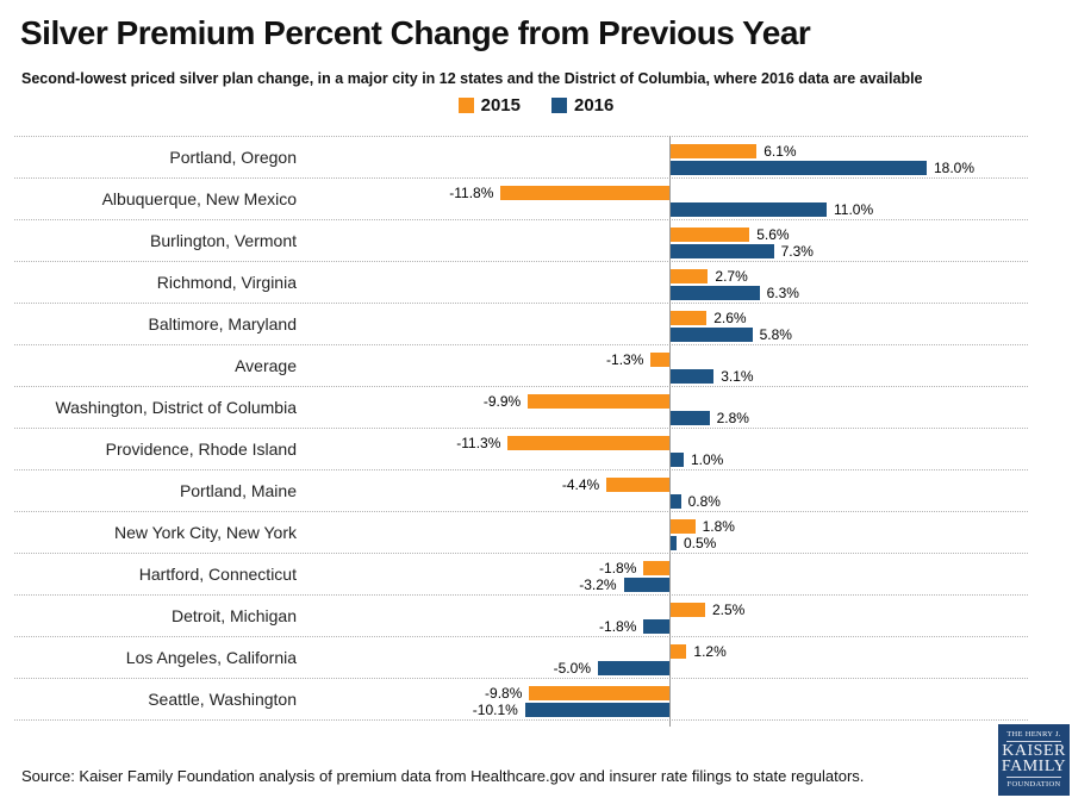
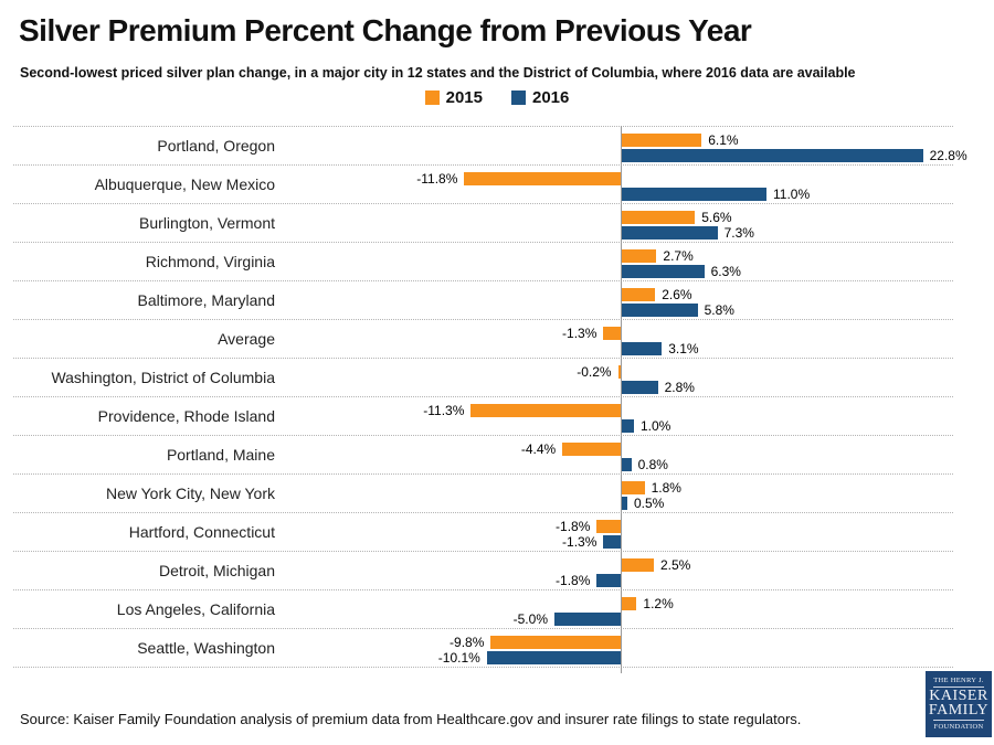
2016/Portland, Oregon: 18.0% -> 22.8%
2015/Washington, District of Columbia: -9.9% -> -0.2%
2016/Hartford, Connecticut: -3.2% -> -1.3%
